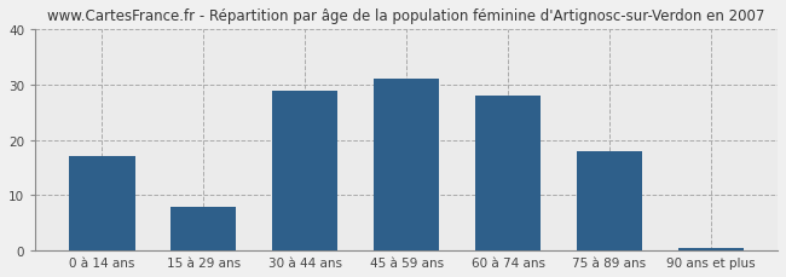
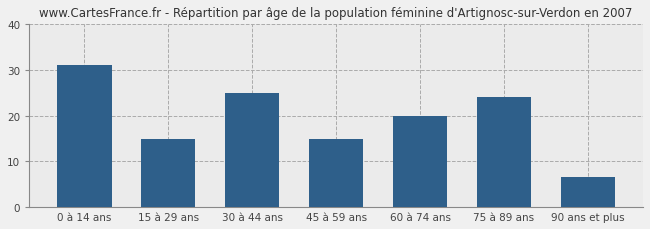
0 à 14 ans: 17.0 -> 31.0
15 à 29 ans: 8.0 -> 15.0
30 à 44 ans: 29.0 -> 25.0
45 à 59 ans: 31.0 -> 15.0
60 à 74 ans: 28.0 -> 20.0
75 à 89 ans: 18.0 -> 24.0
90 ans et plus: 0.5 -> 6.5
